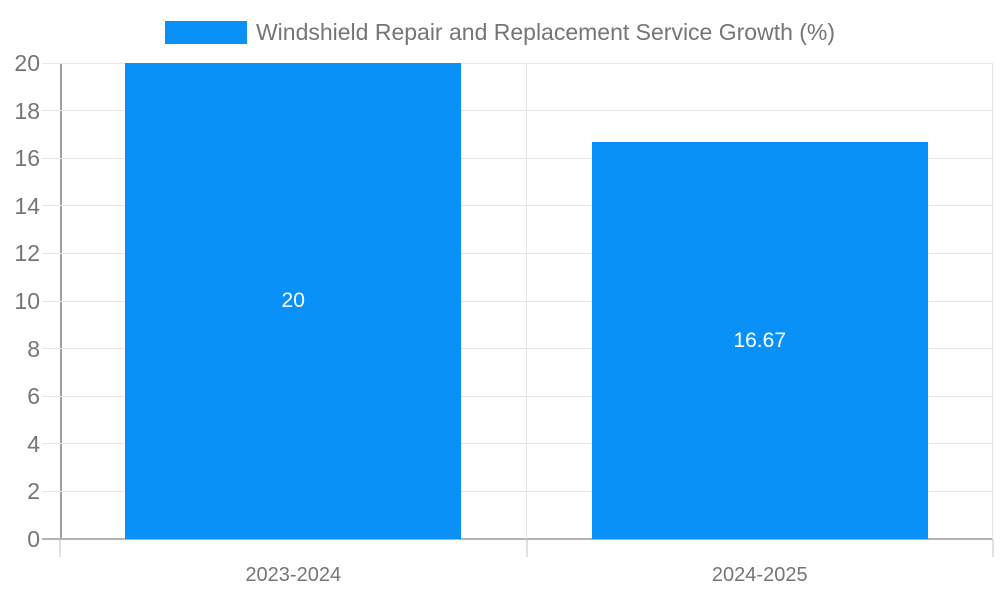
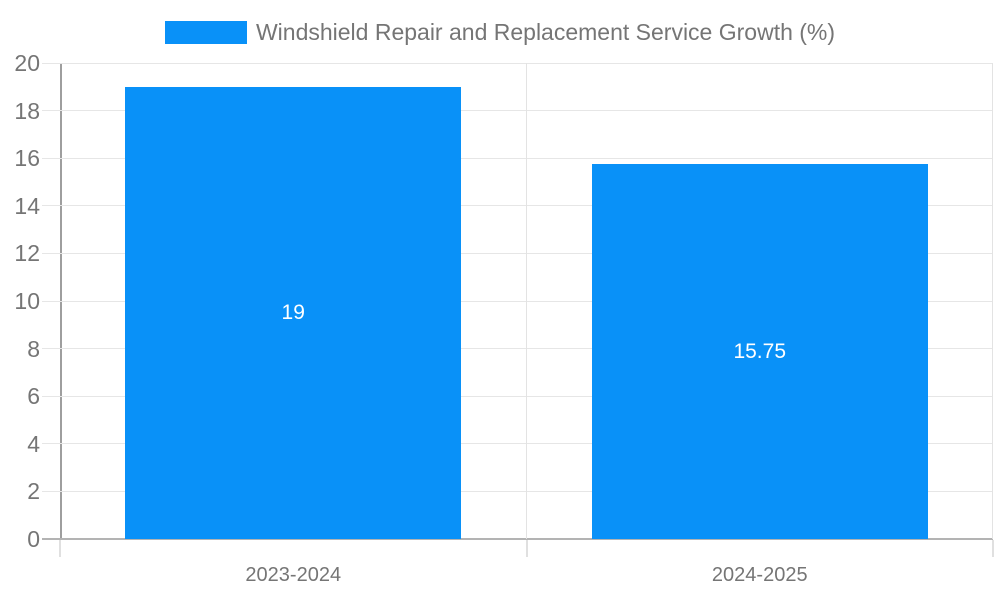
2023-2024: 20 -> 19
2024-2025: 16.67 -> 15.75
